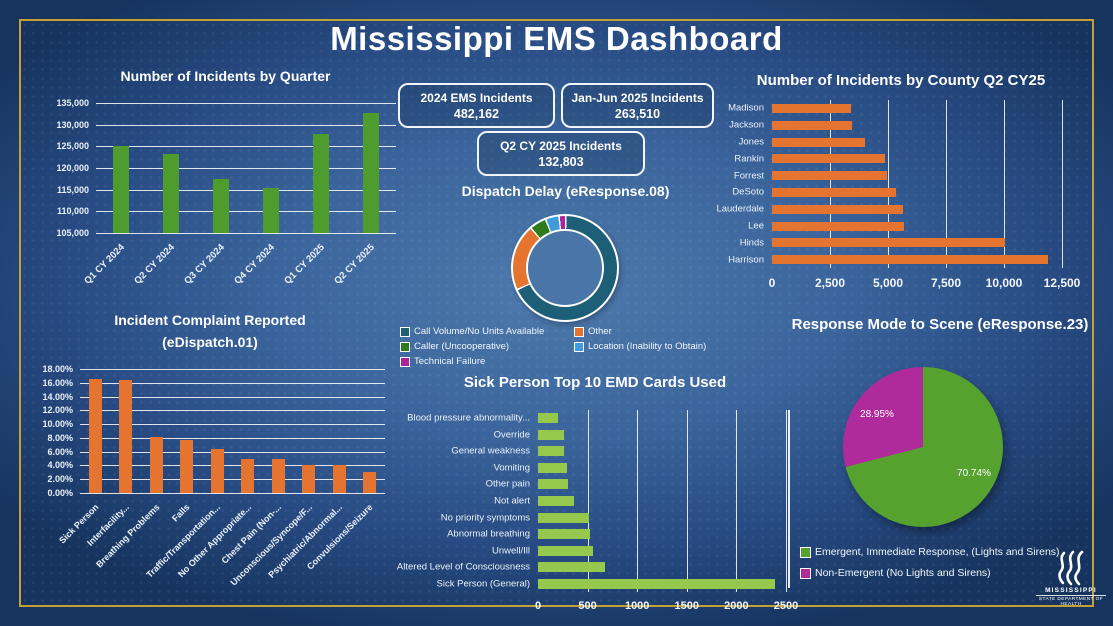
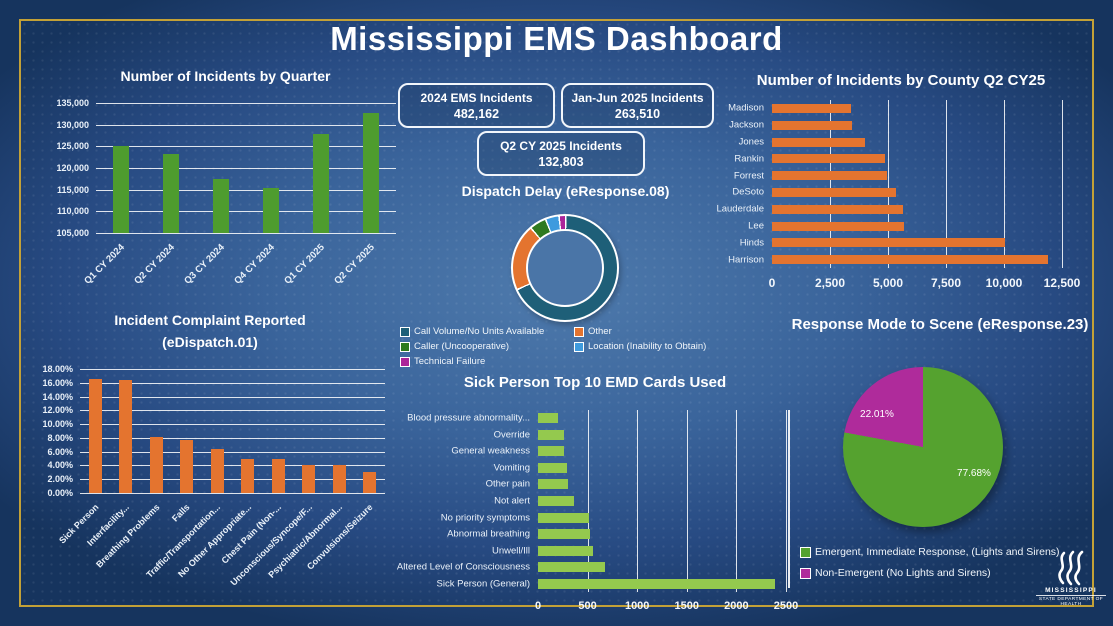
Response Mode to Scene (eResponse.23)/Emergent, Immediate Response, (Lights and Sirens): 70.74% -> 77.68%
Response Mode to Scene (eResponse.23)/Non-Emergent (No Lights and Sirens): 28.95% -> 22.01%
